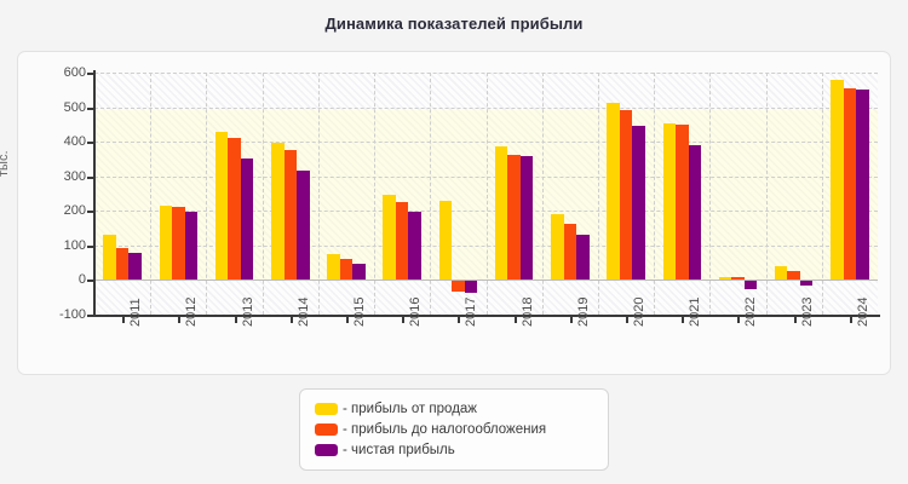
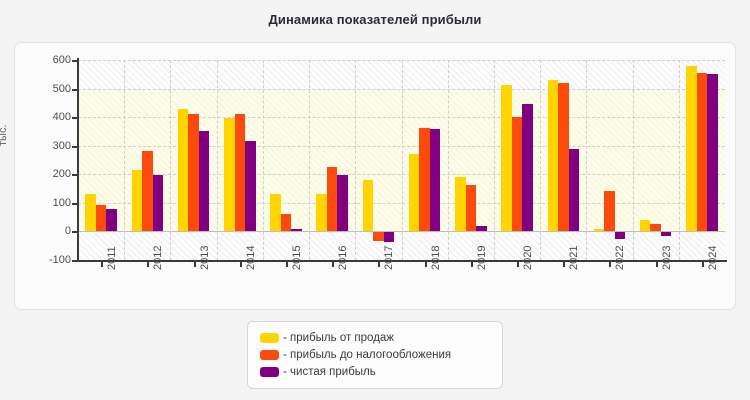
- прибыль до налогообложения/2012: 210 -> 280
- прибыль до налогообложения/2014: 380 -> 410
- прибыль от продаж/2015: 80 -> 130
- чистая прибыль/2015: 50 -> 10
- прибыль от продаж/2016: 250 -> 130
- прибыль от продаж/2017: 230 -> 180
- прибыль от продаж/2018: 380 -> 270
- чистая прибыль/2019: 130 -> 20
- прибыль до налогообложения/2020: 490 -> 400
- прибыль от продаж/2021: 450 -> 530
- прибыль до налогообложения/2021: 450 -> 520
- чистая прибыль/2021: 390 -> 290
- прибыль до налогообложения/2022: 10 -> 140
